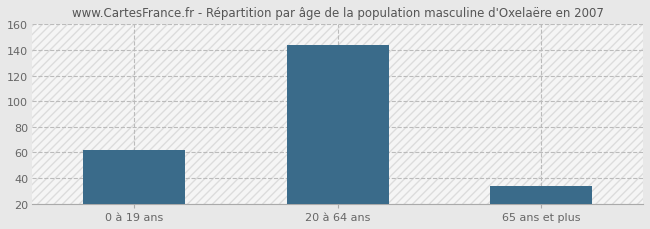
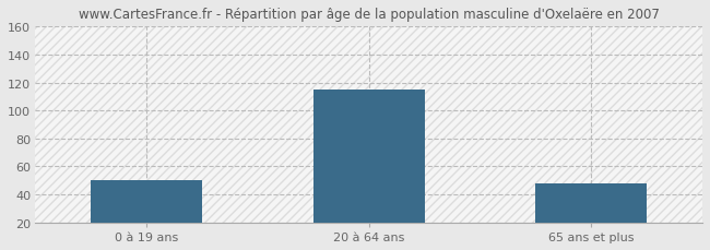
0 à 19 ans: 62 -> 50
20 à 64 ans: 144 -> 115
65 ans et plus: 34 -> 48
